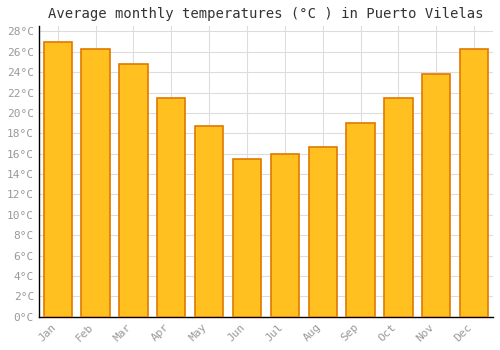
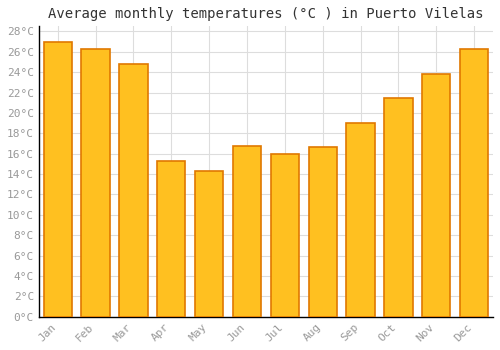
Apr: 21.5°C -> 15.3°C
May: 18.7°C -> 14.3°C
Jun: 15.5°C -> 16.8°C
